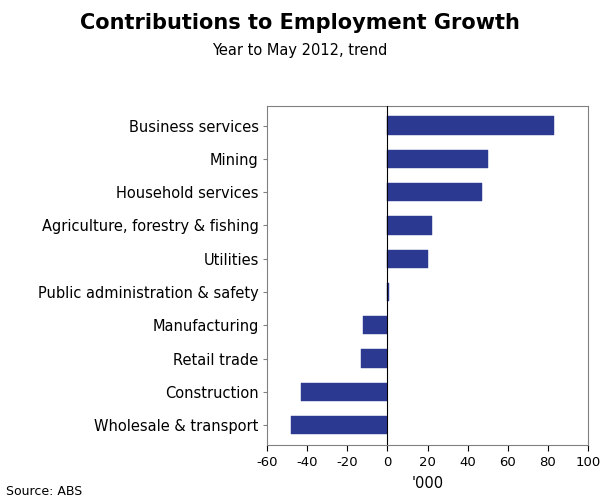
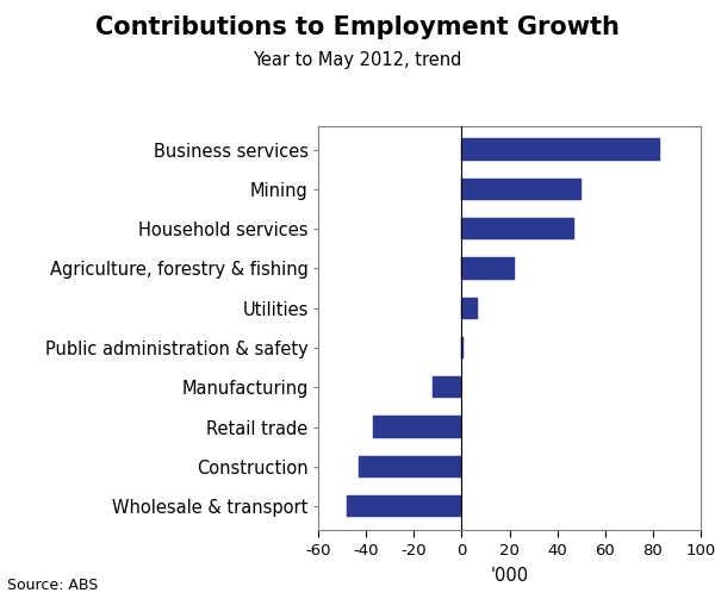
Utilities: 20 -> 7
Retail trade: -13 -> -37
